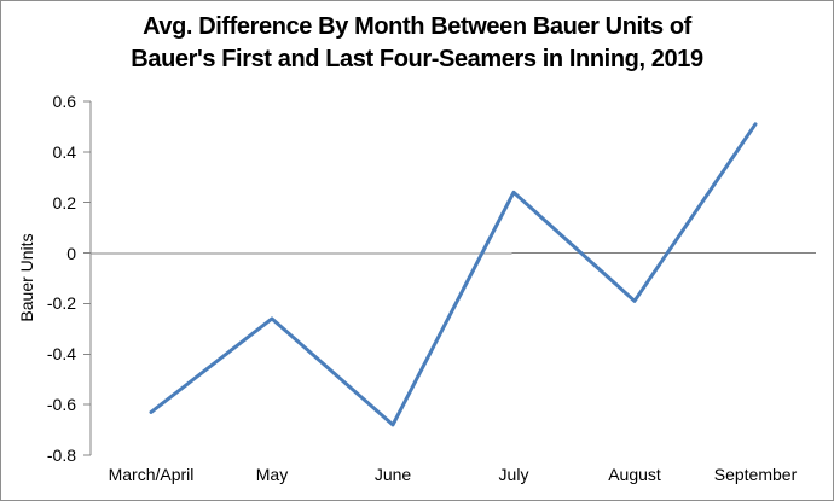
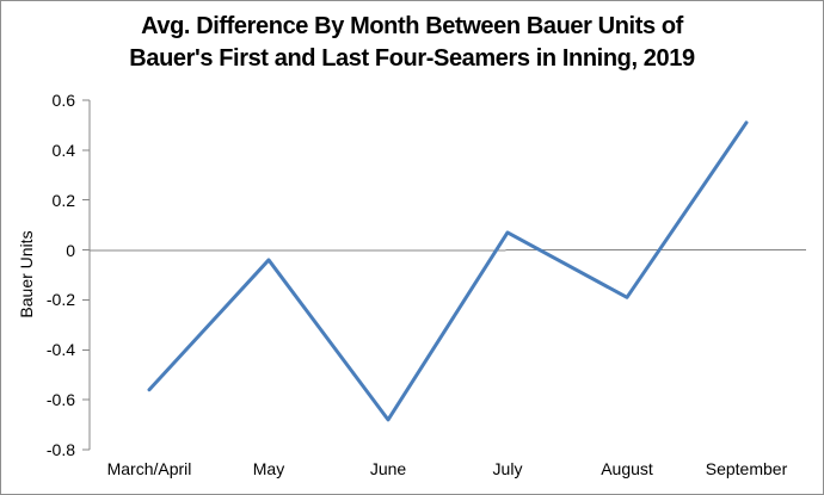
March/April: -0.63 -> -0.56
May: -0.26 -> -0.04
July: 0.24 -> 0.07
